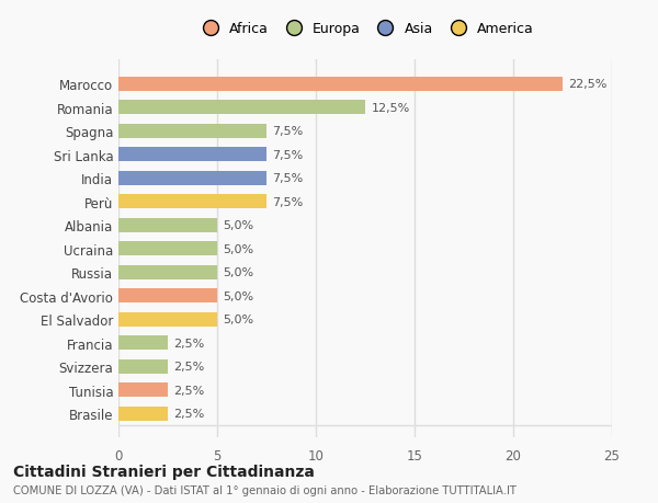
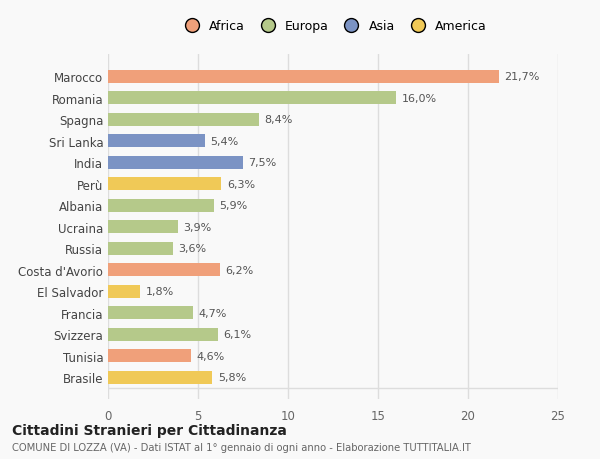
Marocco: 22,5% -> 21,7%
Romania: 12,5% -> 16,0%
Spagna: 7,5% -> 8,4%
Sri Lanka: 7,5% -> 5,4%
Perù: 7,5% -> 6,3%
Albania: 5,0% -> 5,9%
Ucraina: 5,0% -> 3,9%
Russia: 5,0% -> 3,6%
Costa d'Avorio: 5,0% -> 6,2%
El Salvador: 5,0% -> 1,8%
Francia: 2,5% -> 4,7%
Svizzera: 2,5% -> 6,1%
Tunisia: 2,5% -> 4,6%
Brasile: 2,5% -> 5,8%
